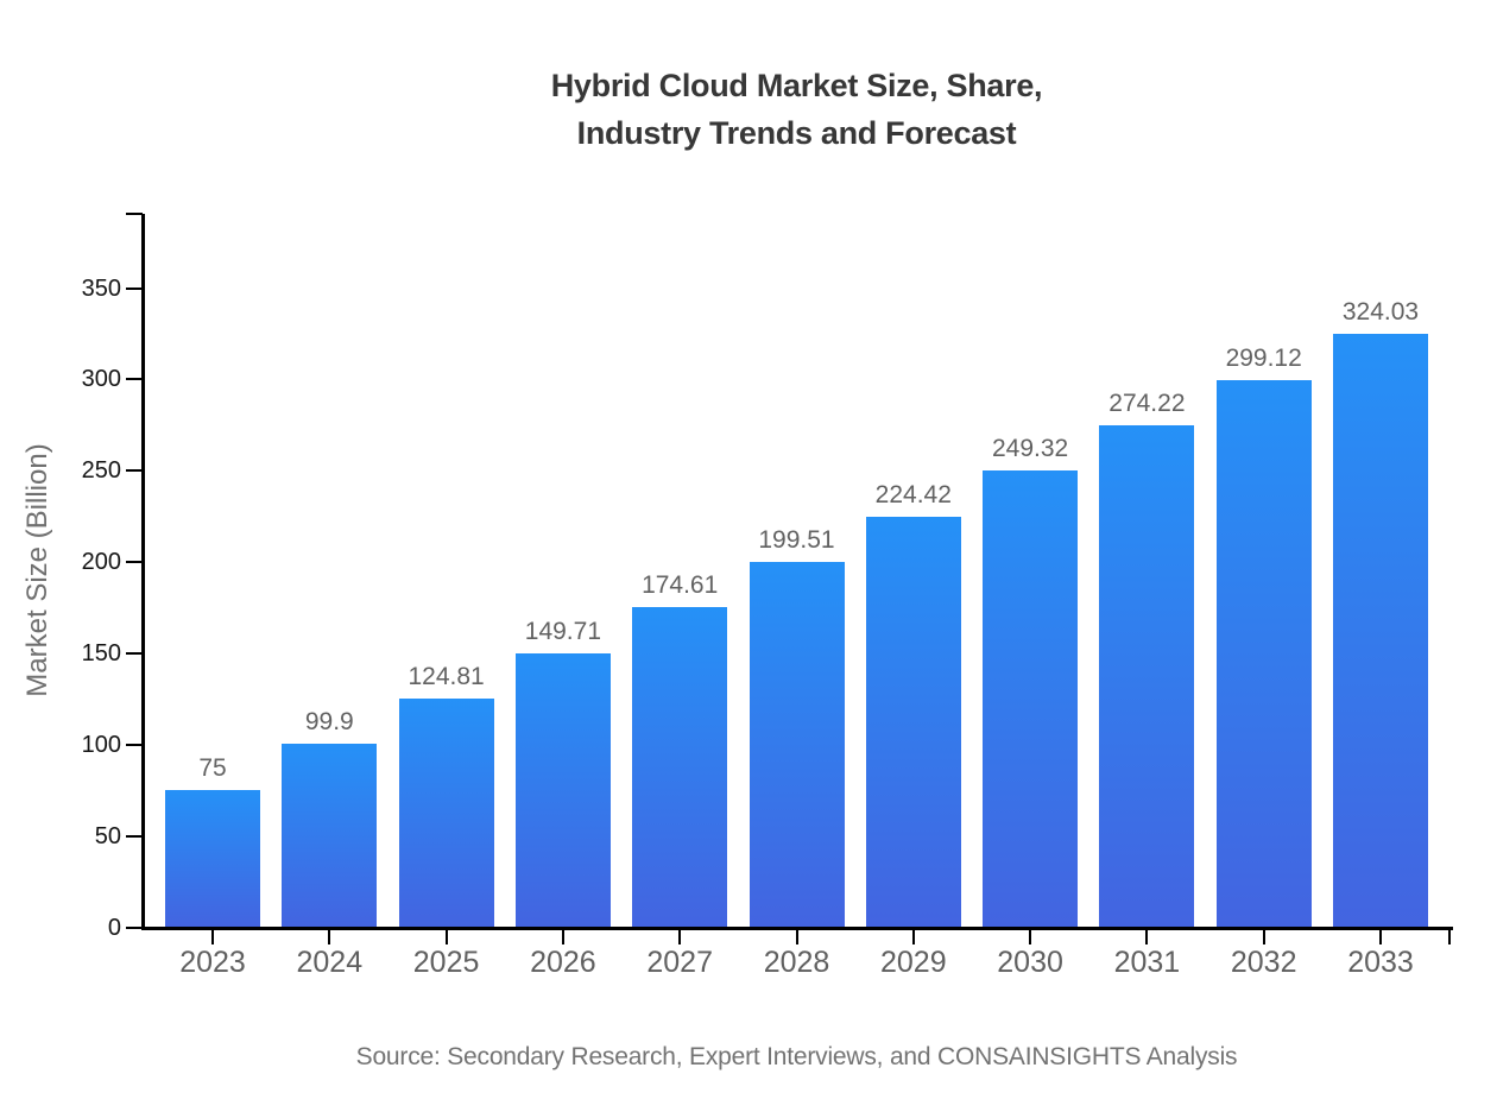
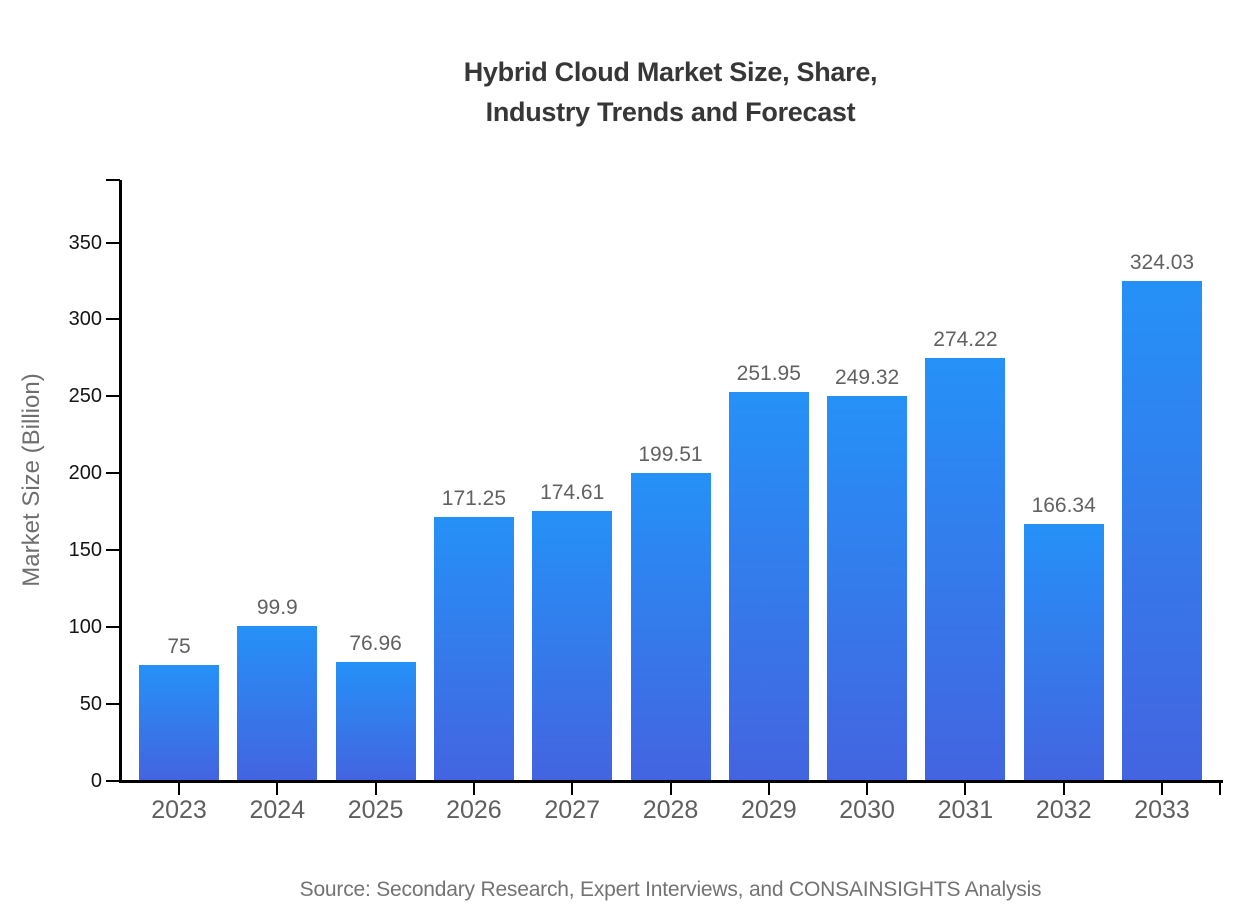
2025: 124.81 -> 76.96
2026: 149.71 -> 171.25
2029: 224.42 -> 251.95
2032: 299.12 -> 166.34
